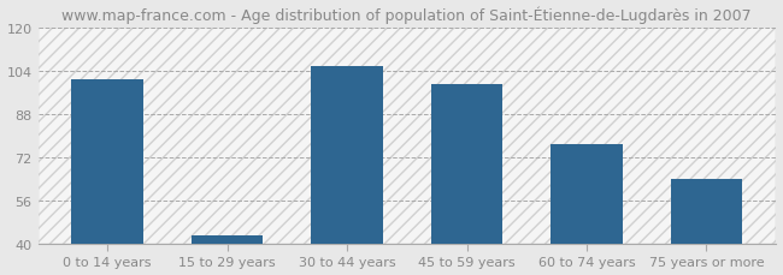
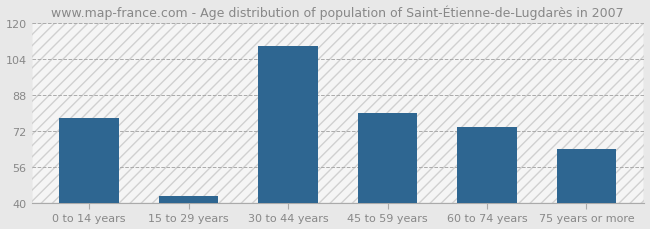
0 to 14 years: 101 -> 78
30 to 44 years: 106 -> 110
45 to 59 years: 99 -> 80
60 to 74 years: 77 -> 74
